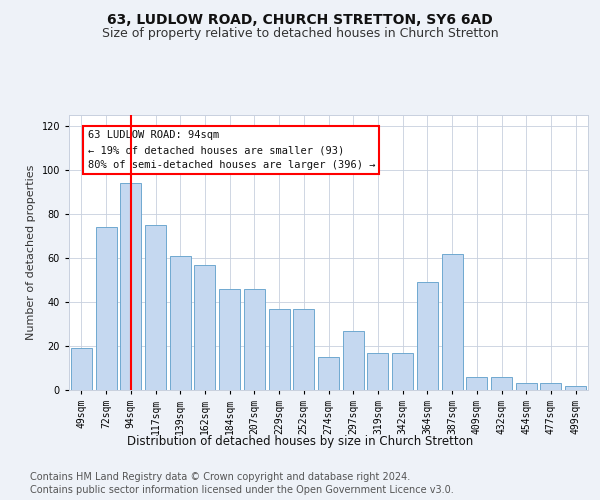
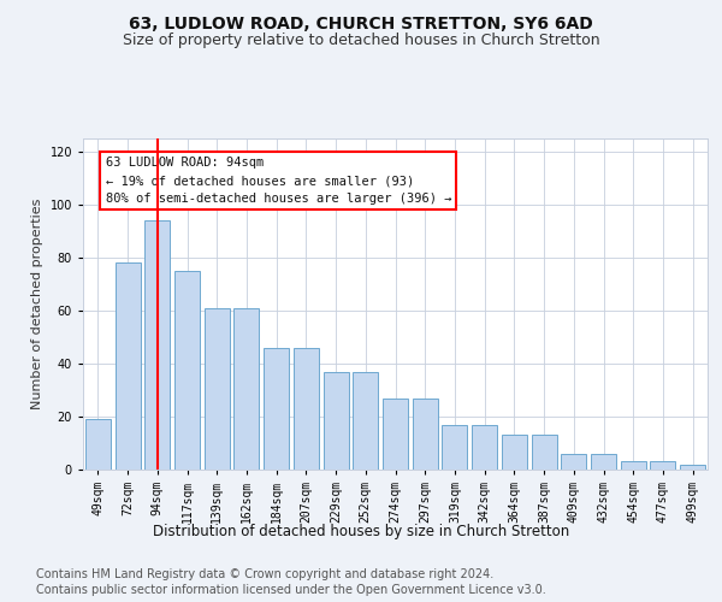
72sqm: 74 -> 78
162sqm: 57 -> 61
274sqm: 15 -> 27
364sqm: 49 -> 13
387sqm: 62 -> 13
